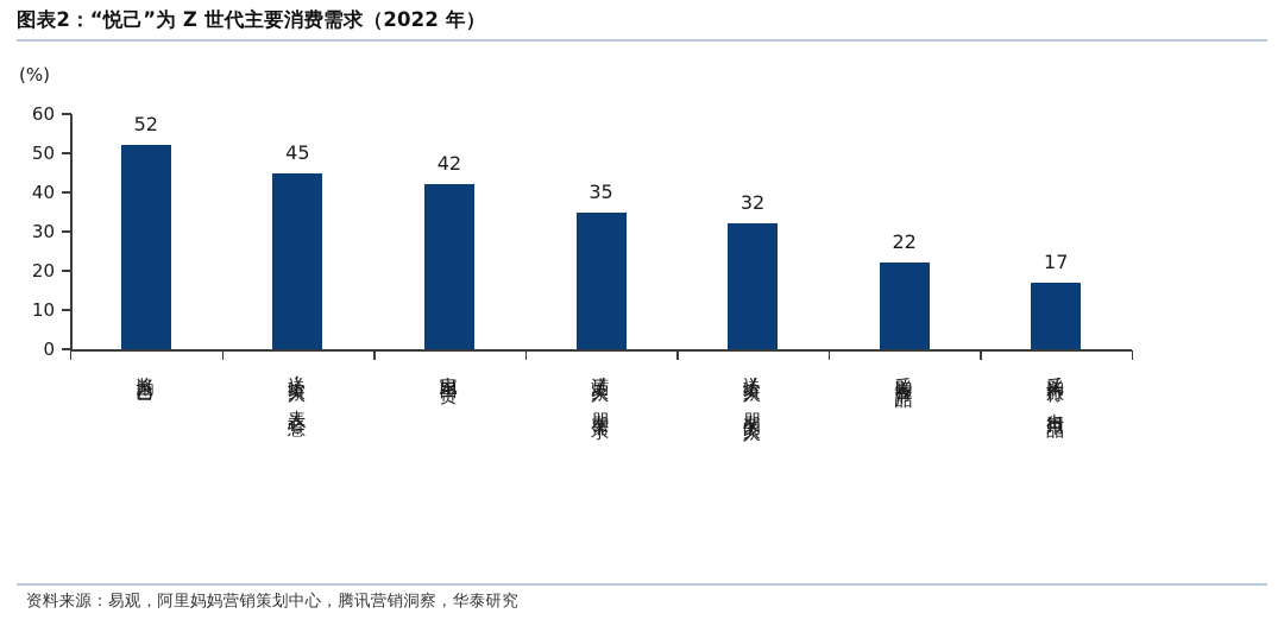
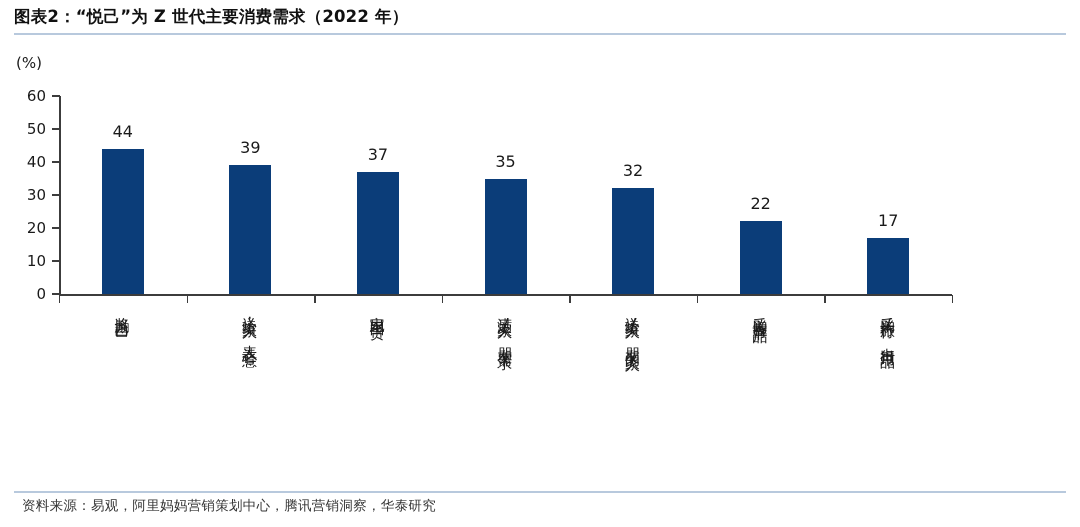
奖励自己: 52 -> 44
送给家人，表达心意: 45 -> 39
家里囤货: 42 -> 37
